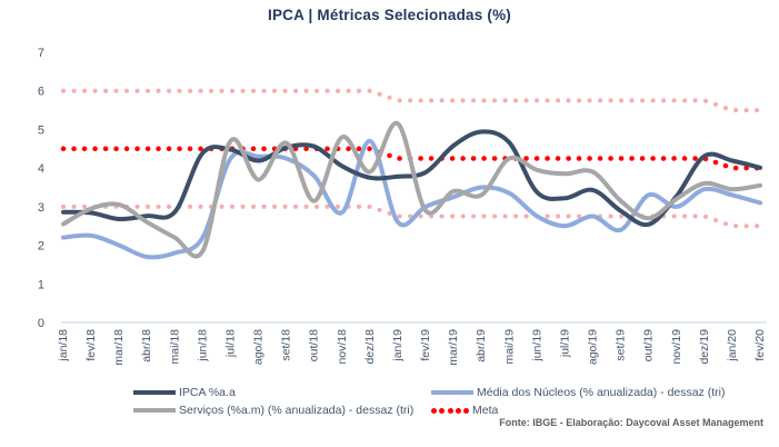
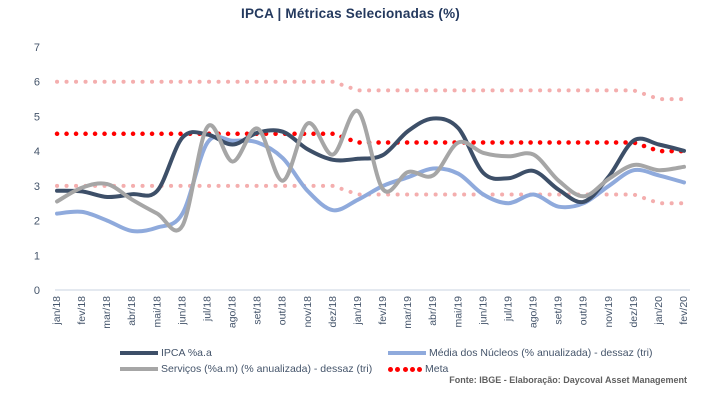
Média dos Núcleos (% anualizada) - dessaz (tri)/dez/18: 4.7 -> 2.3
Média dos Núcleos (% anualizada) - dessaz (tri)/out/19: 3.3 -> 2.5
